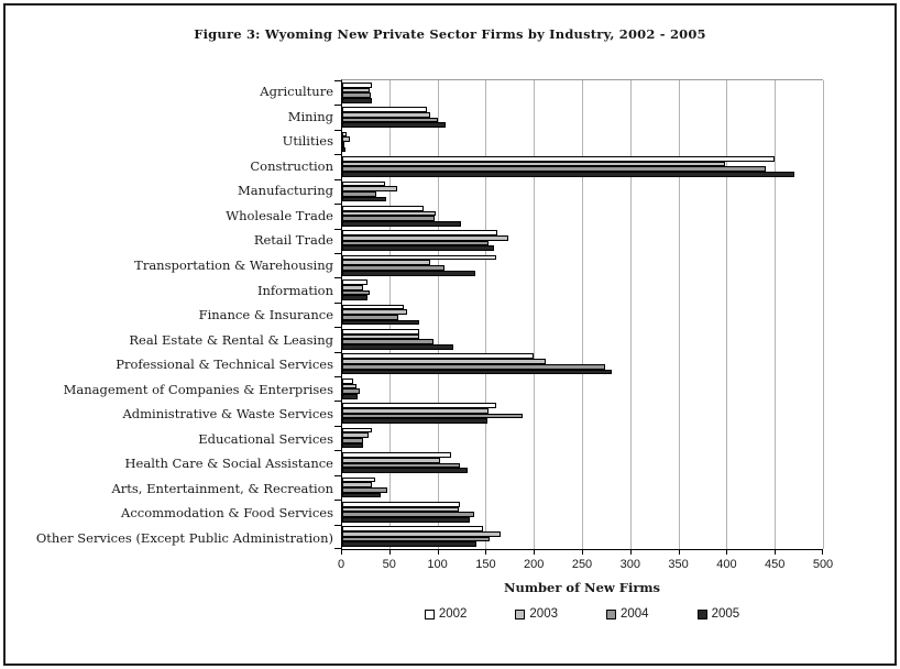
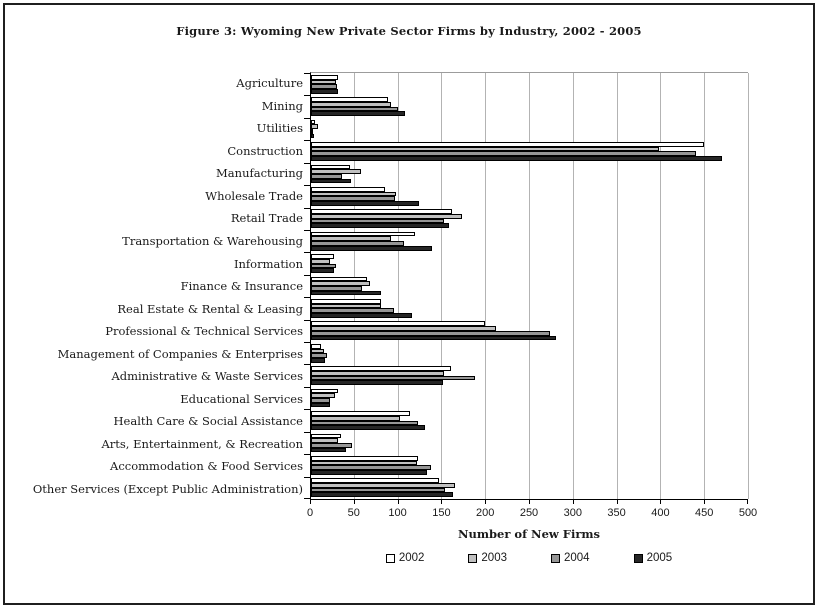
2002/Transportation & Warehousing: 160 -> 120
2005/Other Services (Except Public Administration): 140 -> 160
